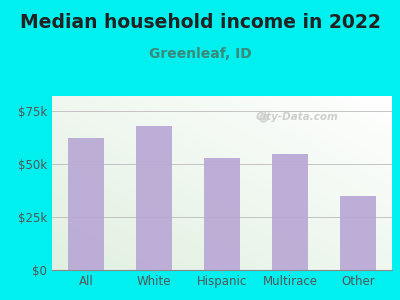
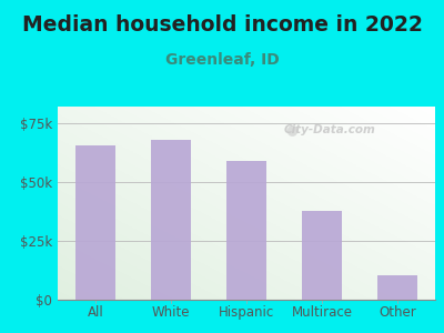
All: $62.0k -> $65.5k
Hispanic: $53.0k -> $59.0k
Multirace: $54.5k -> $37.5k
Other: $35.0k -> $10.5k
